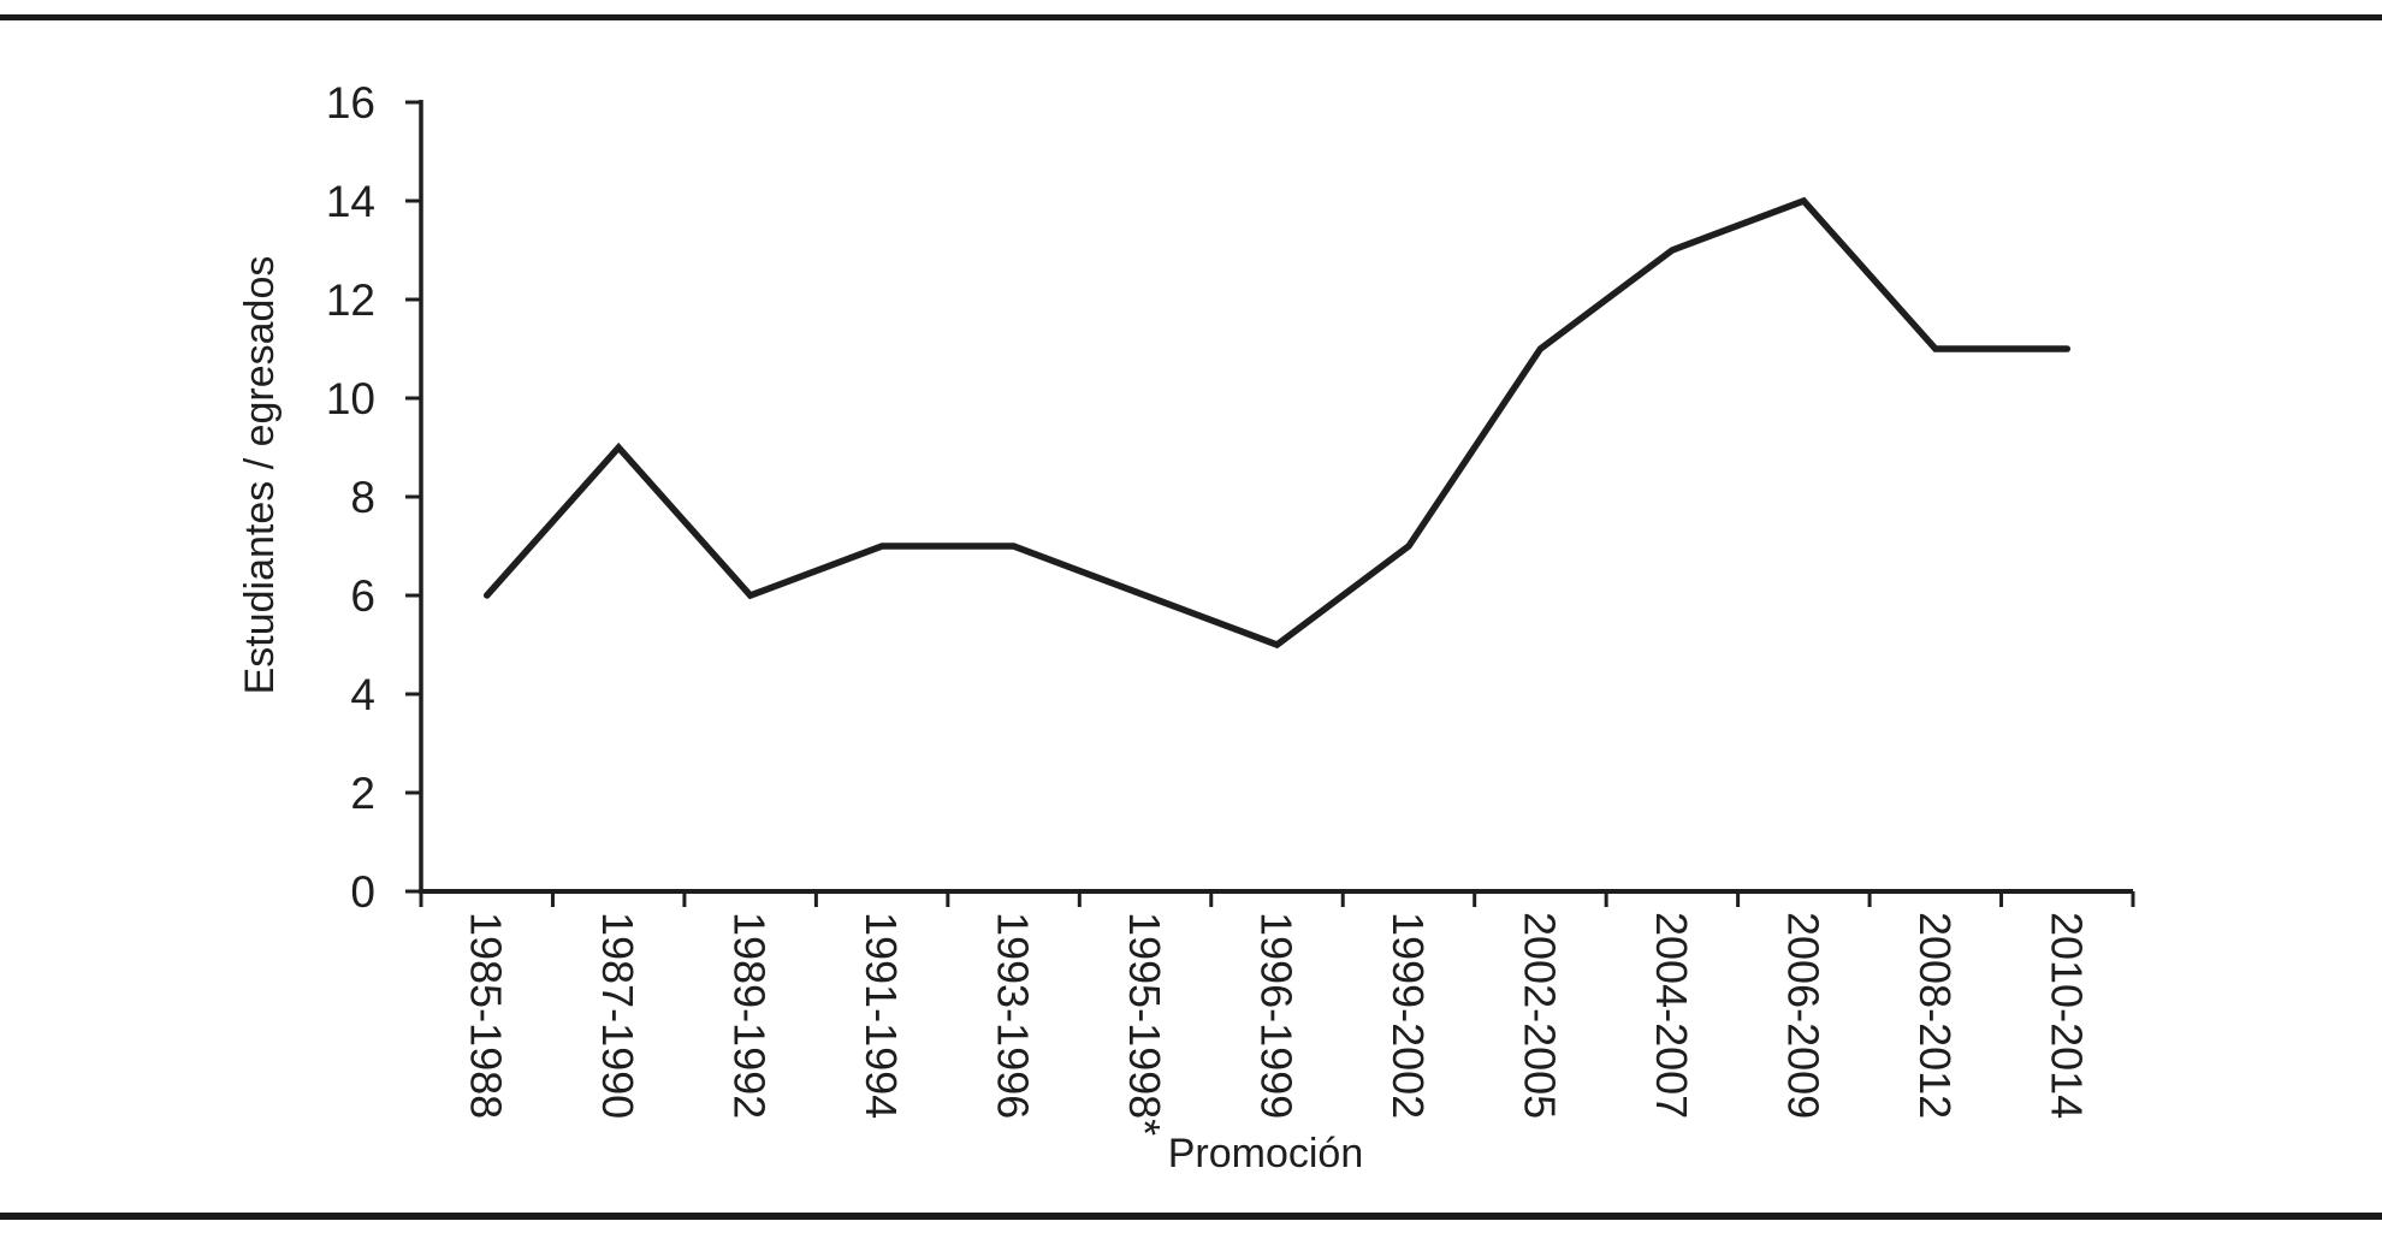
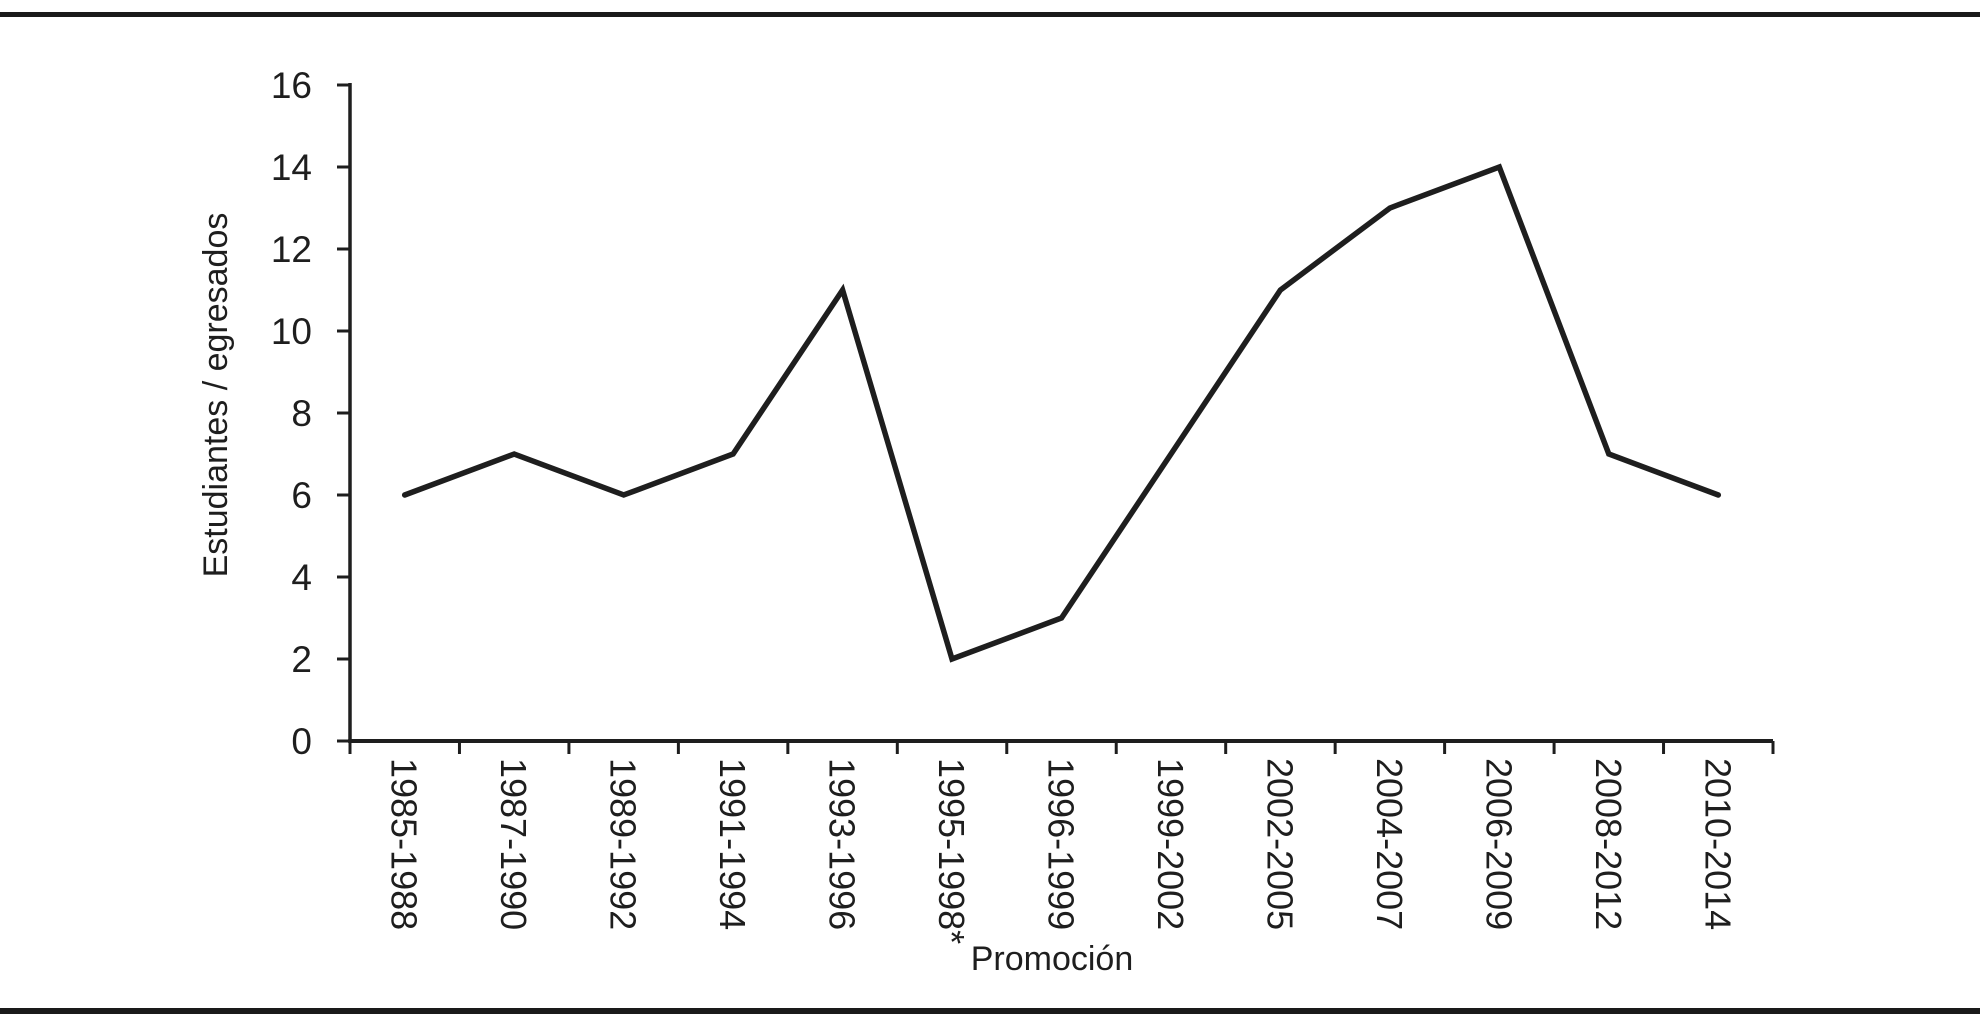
1987-1990: 9 -> 7
1993-1996: 7 -> 11
1995-1998*: 6 -> 2
1996-1999: 5 -> 3
2008-2012: 11 -> 7
2010-2014: 11 -> 6
